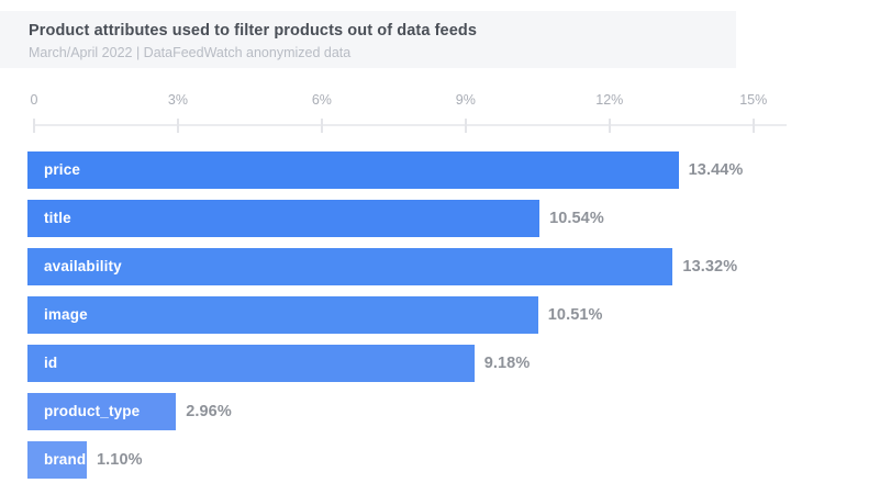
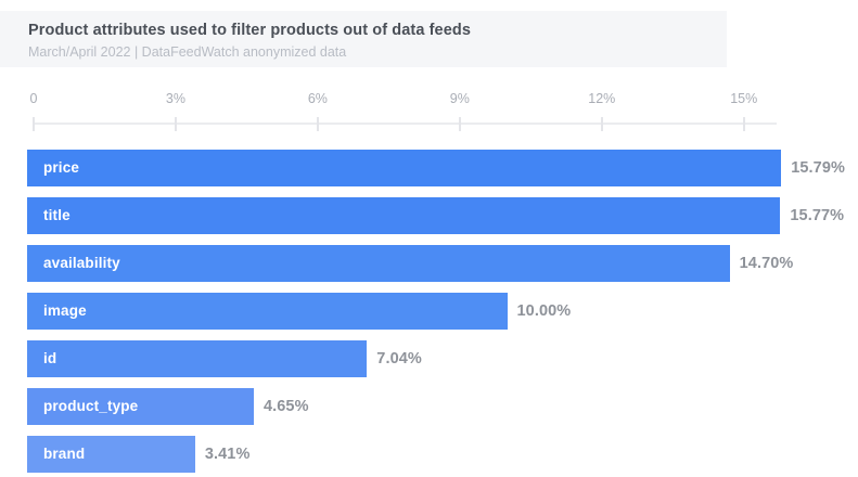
price: 13.44% -> 15.79%
title: 10.54% -> 15.77%
availability: 13.32% -> 14.70%
image: 10.51% -> 10.00%
id: 9.18% -> 7.04%
product_type: 2.96% -> 4.65%
brand: 1.10% -> 3.41%
